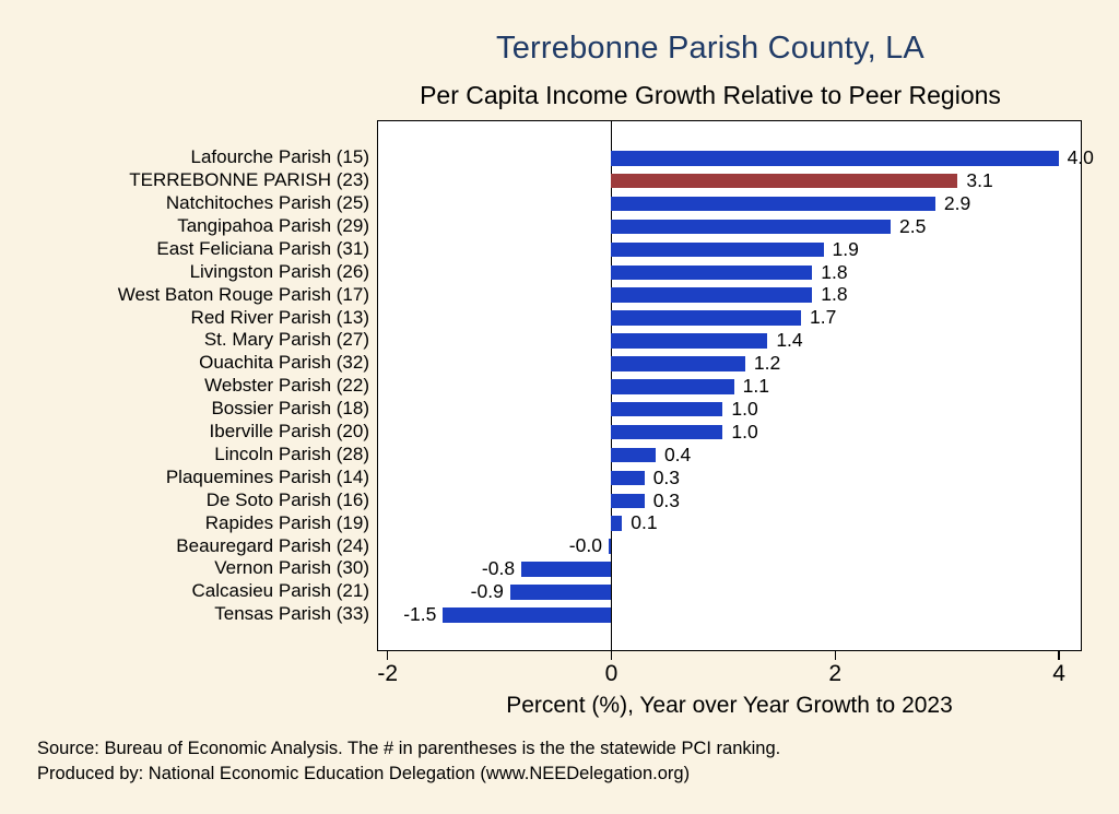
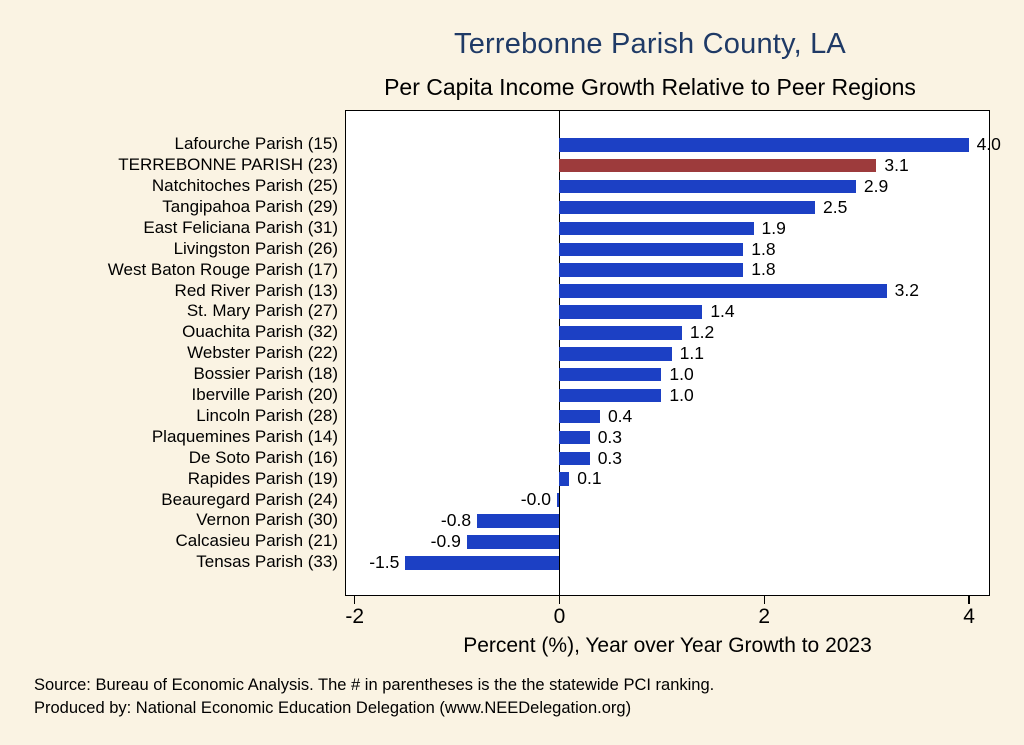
Red River Parish (13): 1.7 -> 3.2
